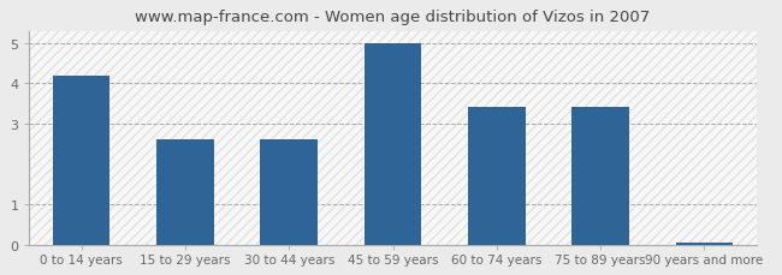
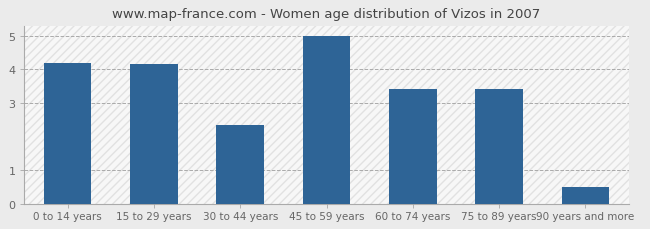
15 to 29 years: 2.60 -> 4.15
30 to 44 years: 2.60 -> 2.35
90 years and more: 0.05 -> 0.50
